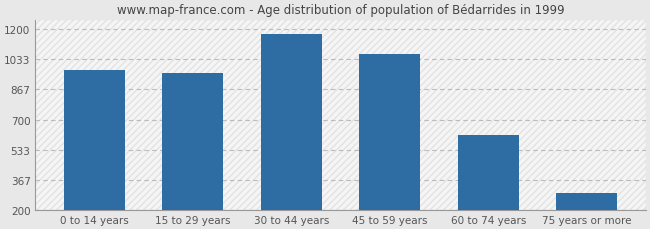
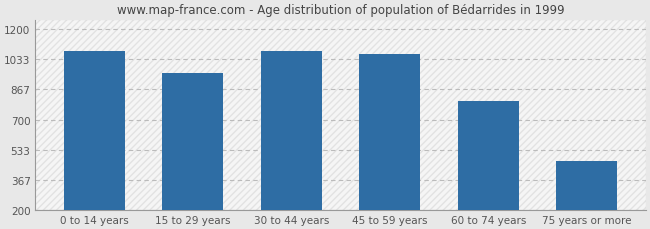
0 to 14 years: 980 -> 1080
30 to 44 years: 1180 -> 1080
60 to 74 years: 620 -> 800
75 years or more: 300 -> 470
